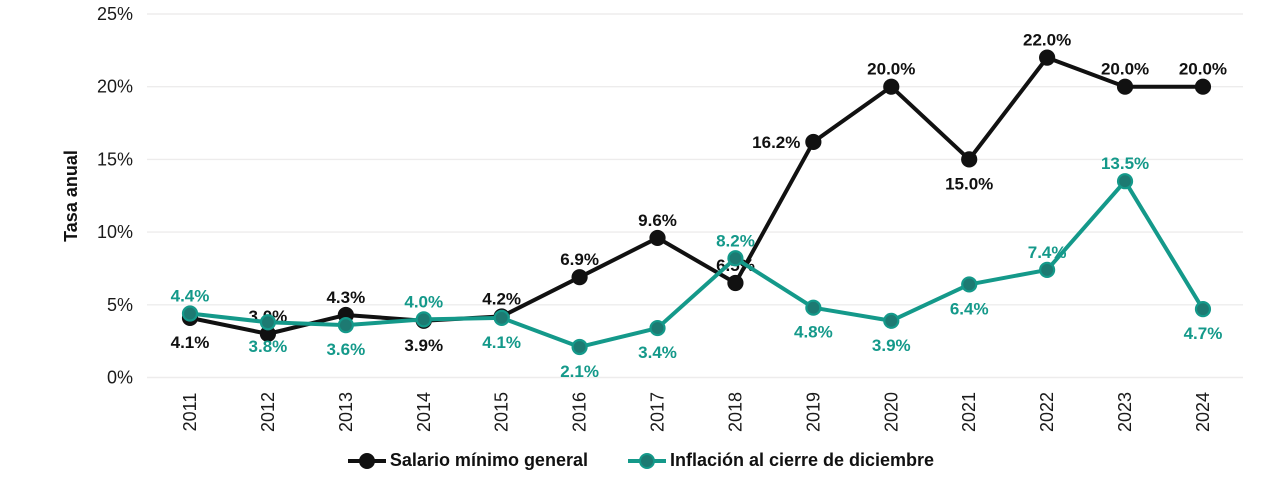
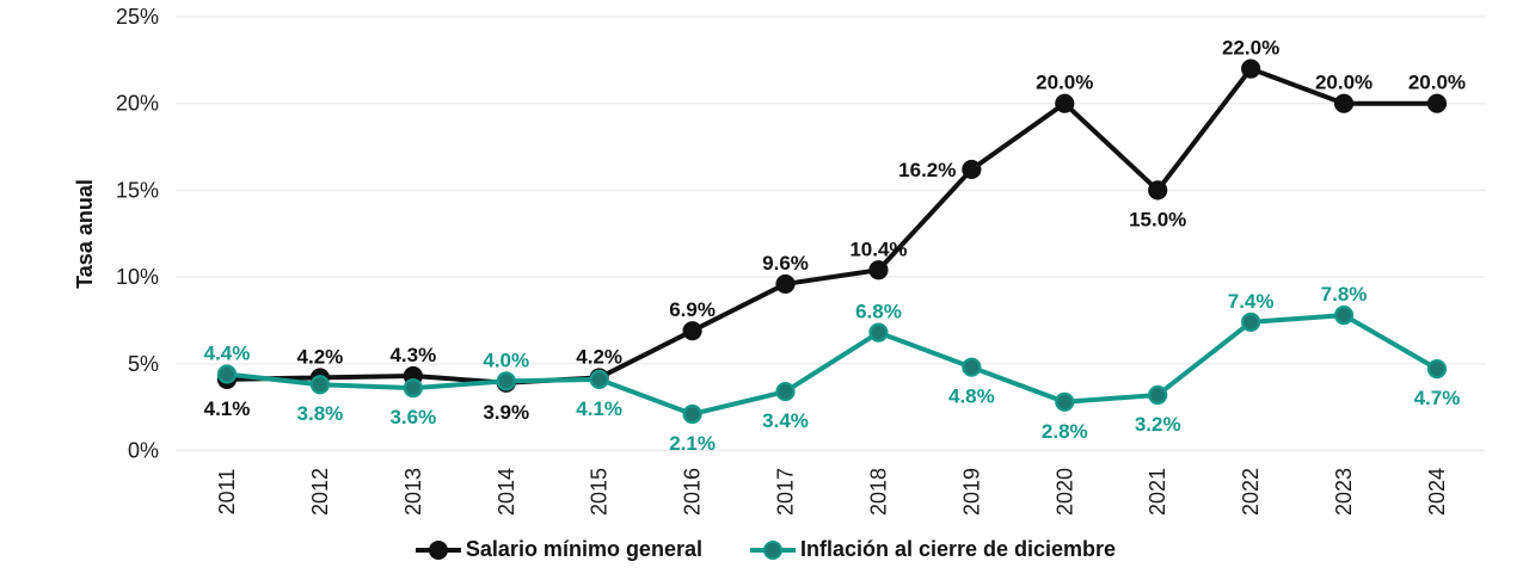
Salario mínimo general/2012: 3.0% -> 4.2%
Salario mínimo general/2018: 6.5% -> 10.4%
Inflación al cierre de diciembre/2018: 8.2% -> 6.8%
Inflación al cierre de diciembre/2020: 3.9% -> 2.8%
Inflación al cierre de diciembre/2021: 6.4% -> 3.2%
Inflación al cierre de diciembre/2023: 13.5% -> 7.8%
